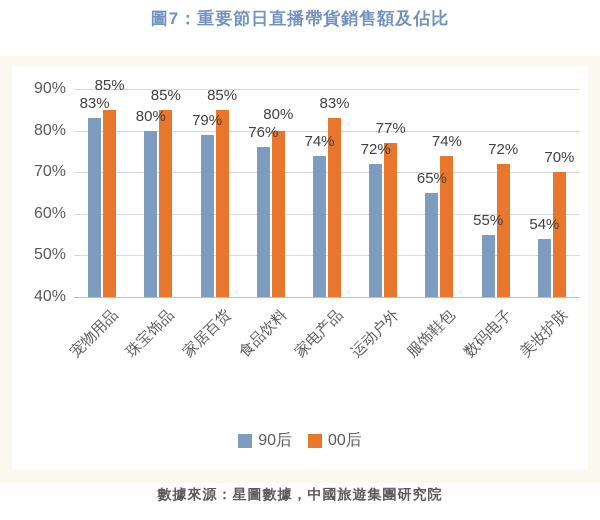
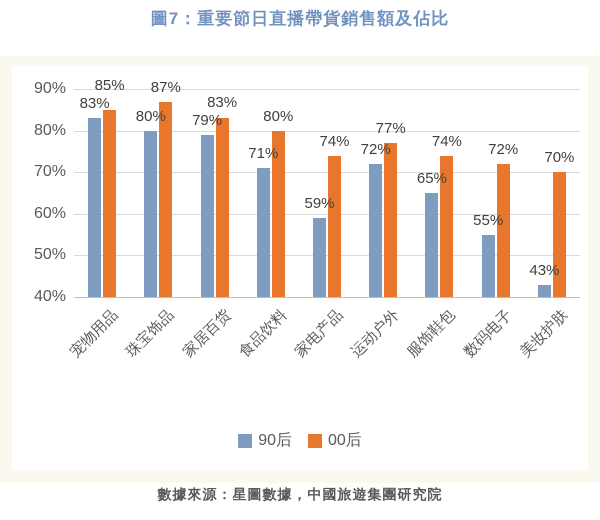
00后/珠宝饰品: 85% -> 87%
00后/家居百货: 85% -> 83%
90后/食品饮料: 76% -> 71%
90后/家电产品: 74% -> 59%
00后/家电产品: 83% -> 74%
90后/美妆护肤: 54% -> 43%
